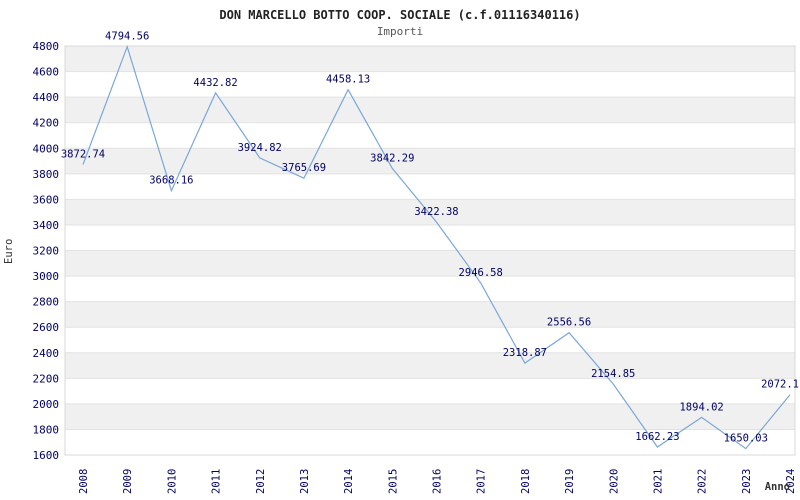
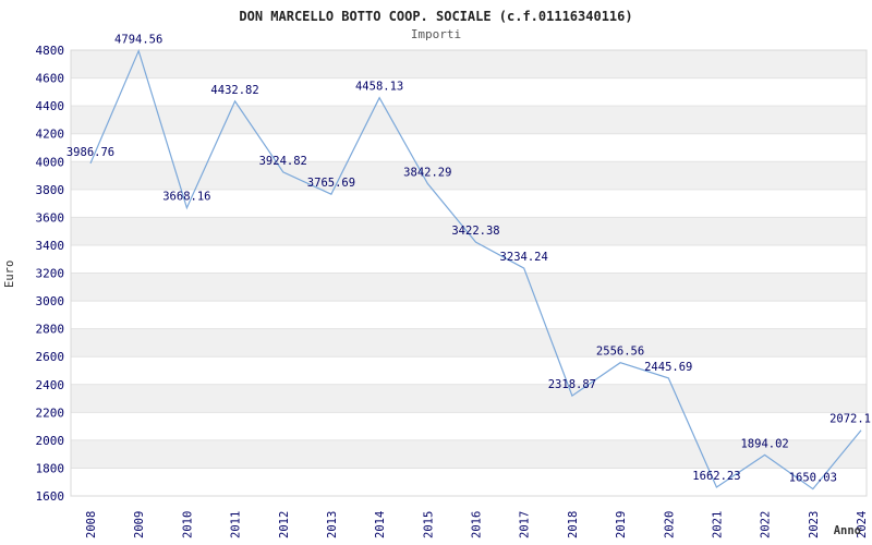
2008: 3872.74 -> 3986.76
2017: 2946.58 -> 3234.24
2020: 2154.85 -> 2445.69
